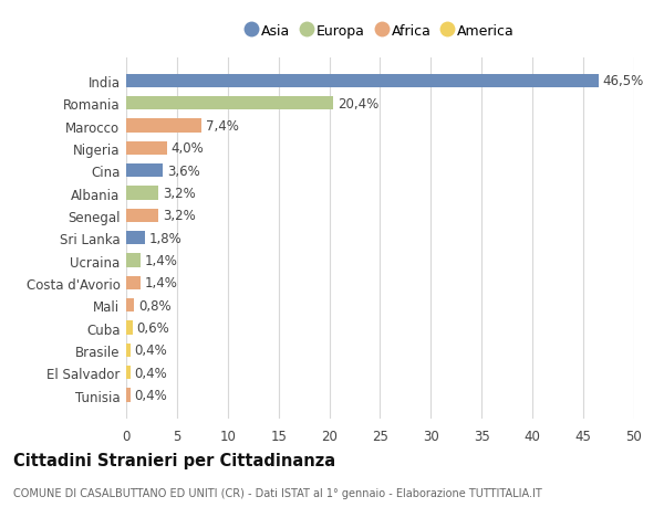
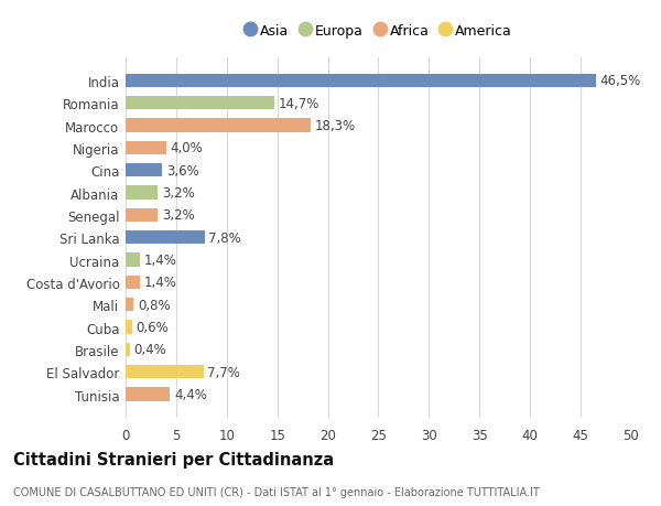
Romania: 20,4% -> 14,7%
Marocco: 7,4% -> 18,3%
Sri Lanka: 1,8% -> 7,8%
El Salvador: 0,4% -> 7,7%
Tunisia: 0,4% -> 4,4%
